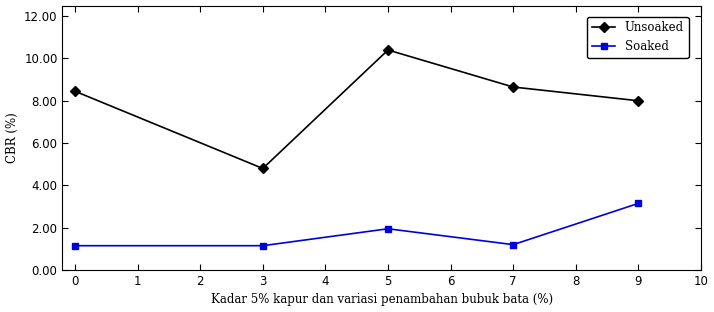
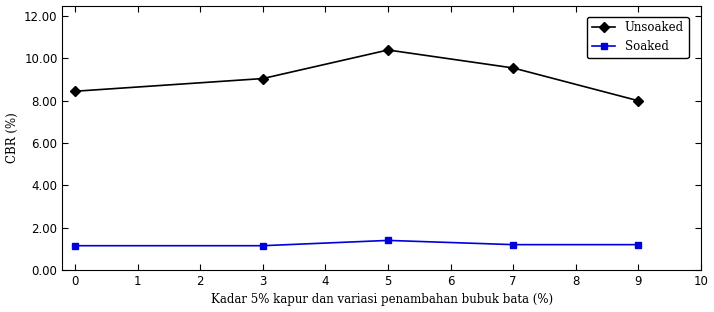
Unsoaked/3: 4.80 -> 9.05
Soaked/5: 1.95 -> 1.40
Unsoaked/7: 8.65 -> 9.55
Soaked/9: 3.15 -> 1.20
